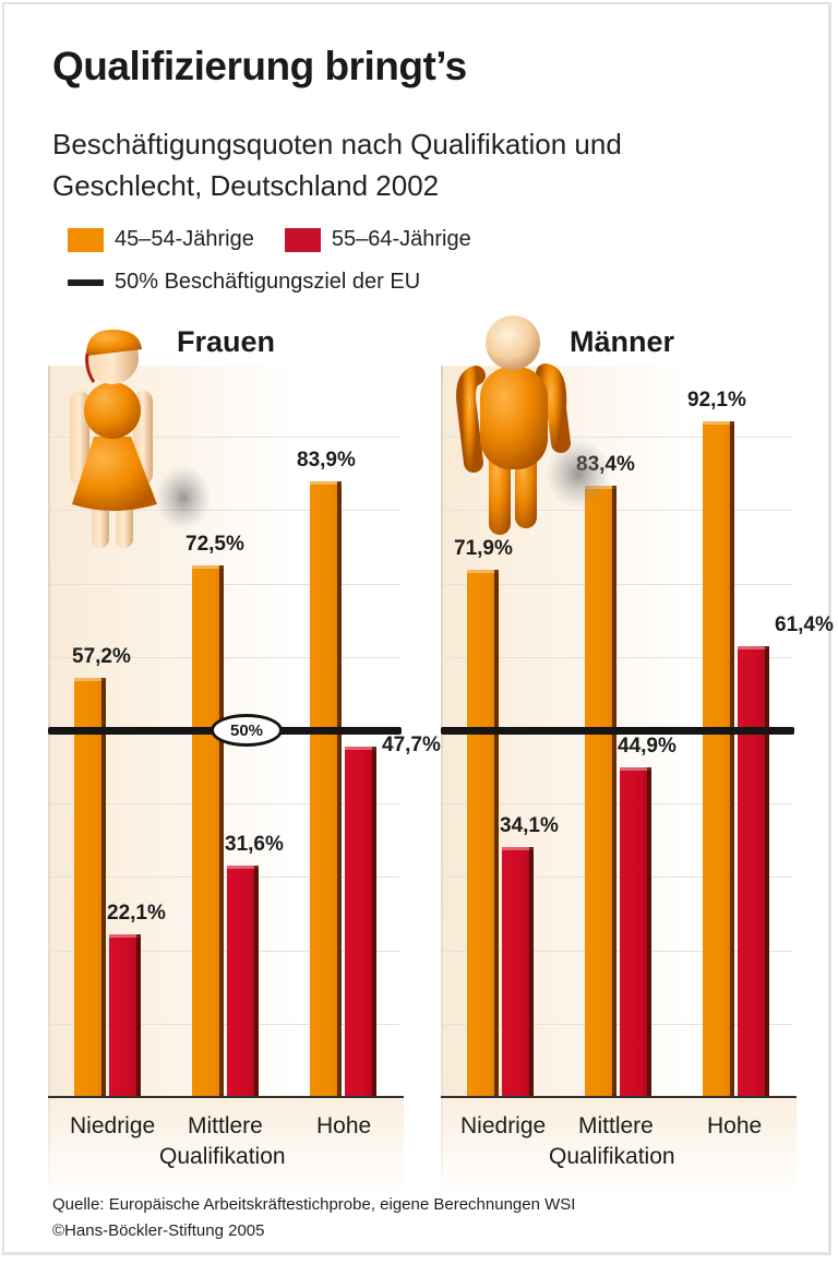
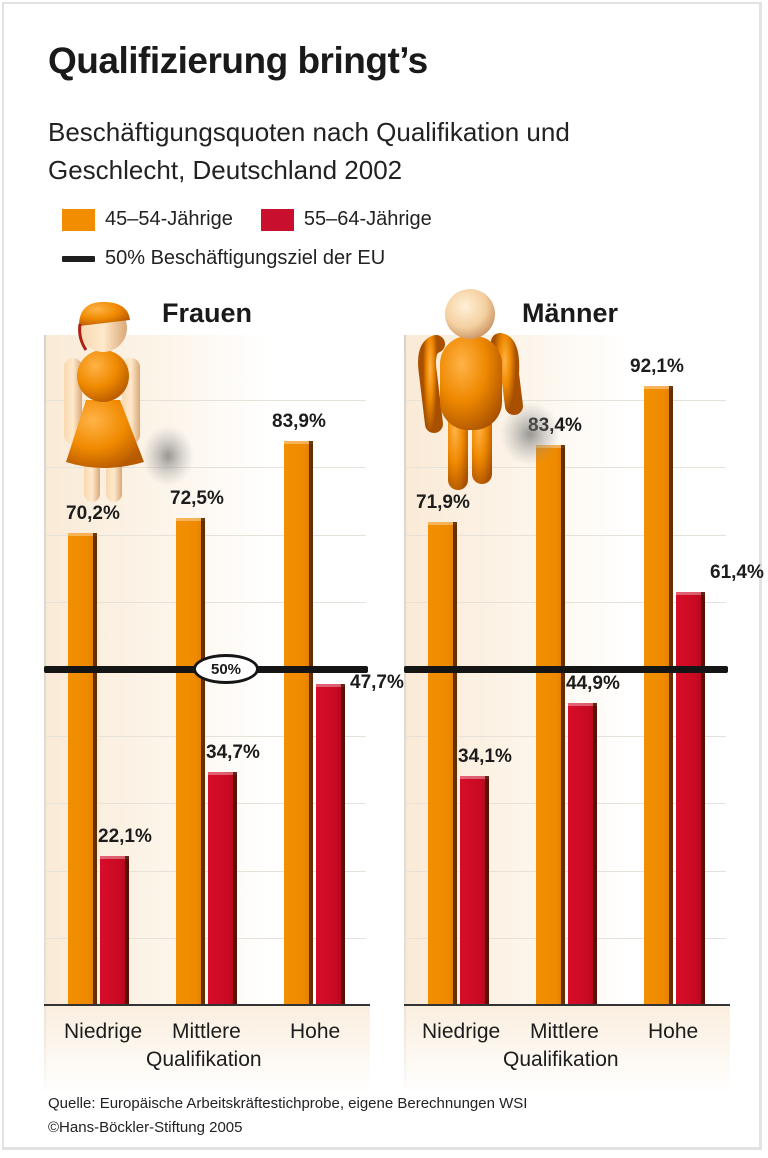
Frauen/45–54-Jährige/Niedrige: 57,2% -> 70,2%
Frauen/55–64-Jährige/Mittlere: 31,6% -> 34,7%
